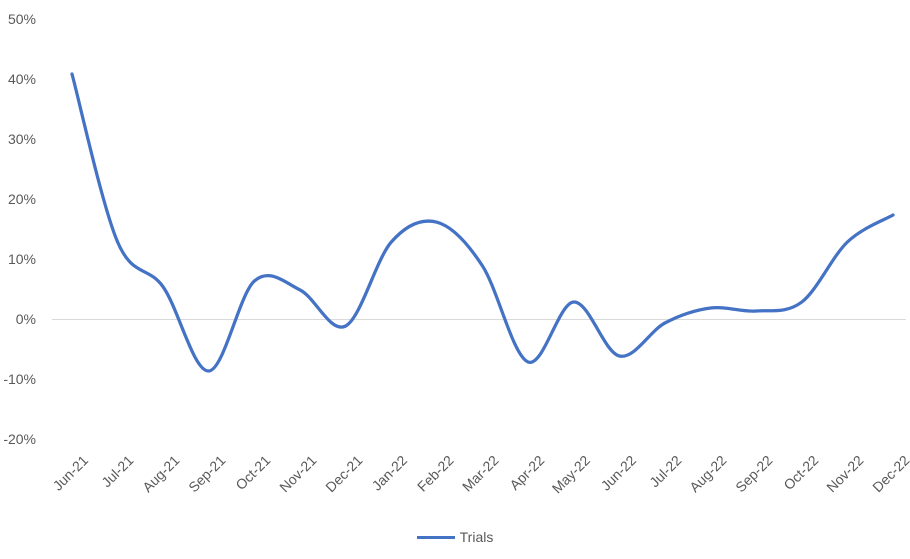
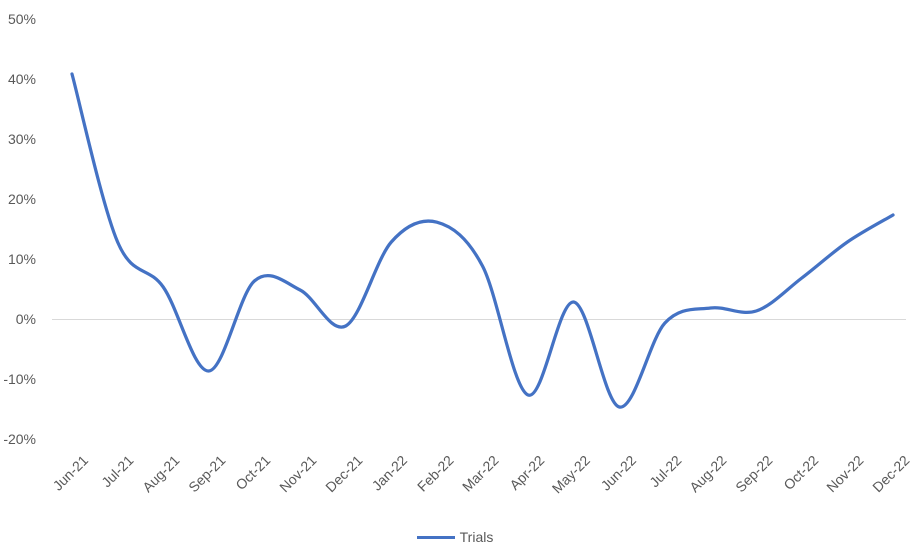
Apr-22: -7% -> -12%
Jun-22: -6% -> -14%
Oct-22: 3% -> 7%
